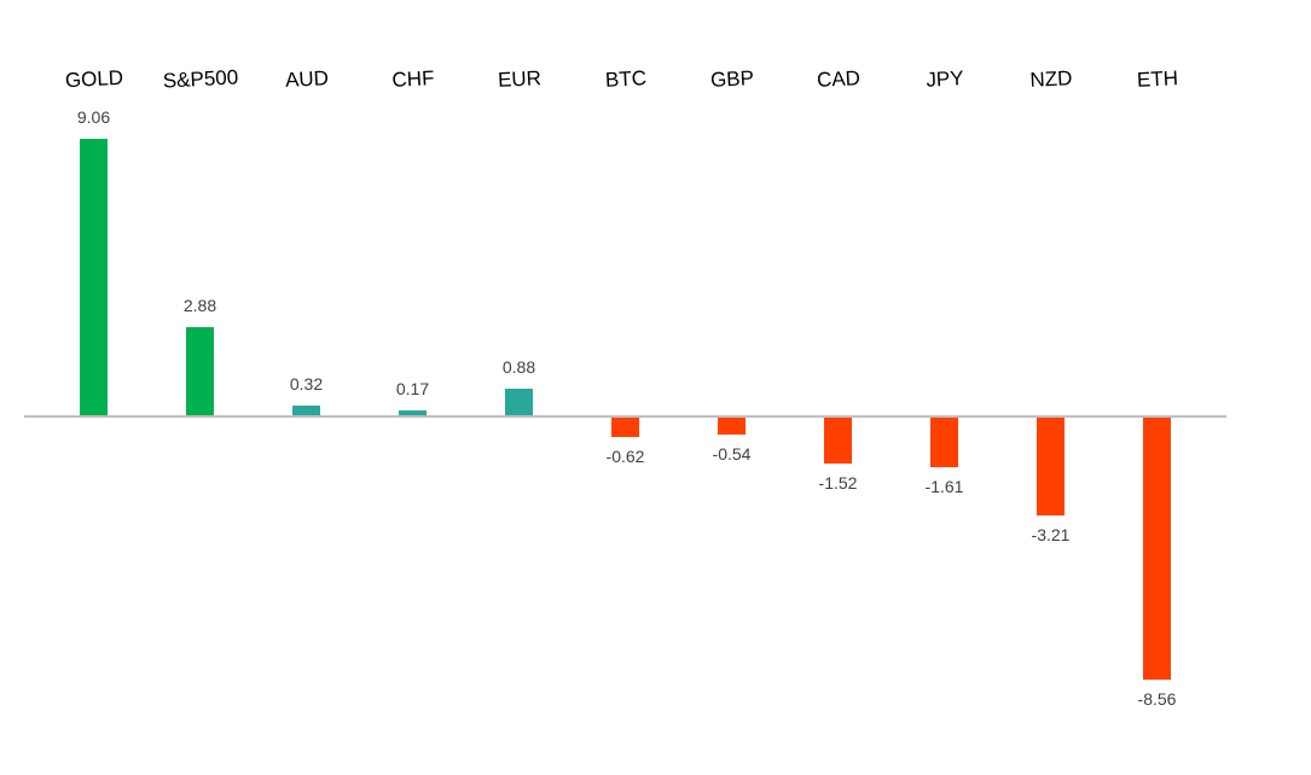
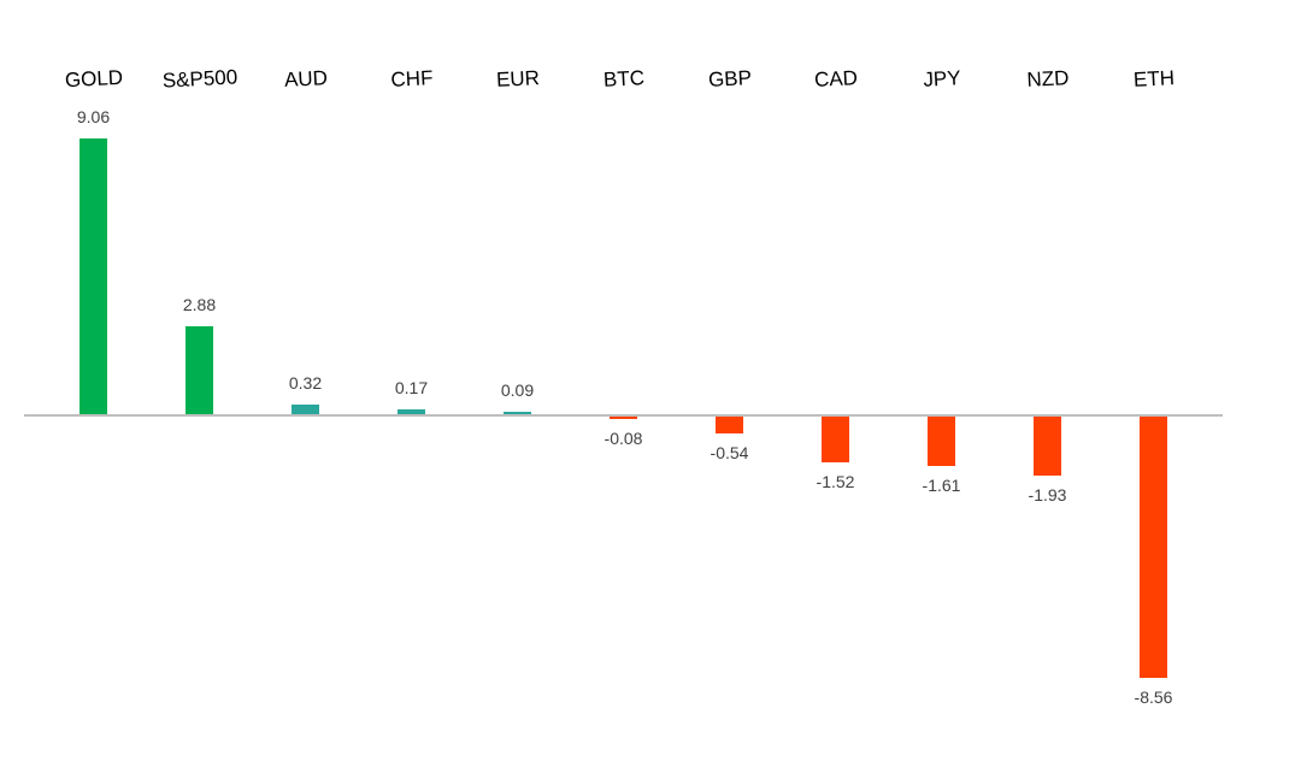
EUR: 0.88 -> 0.09
BTC: -0.62 -> -0.08
NZD: -3.21 -> -1.93
